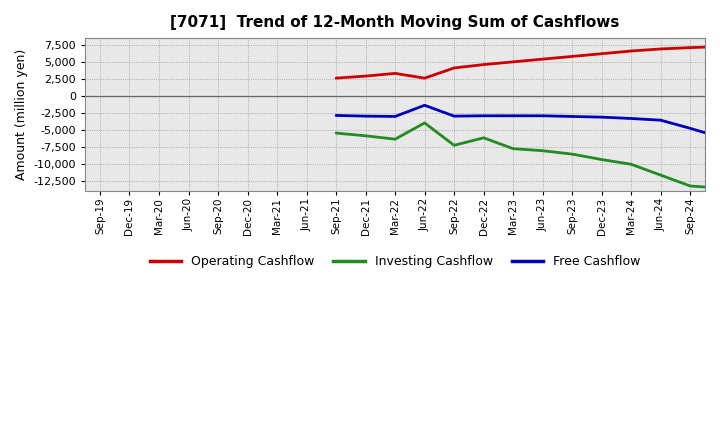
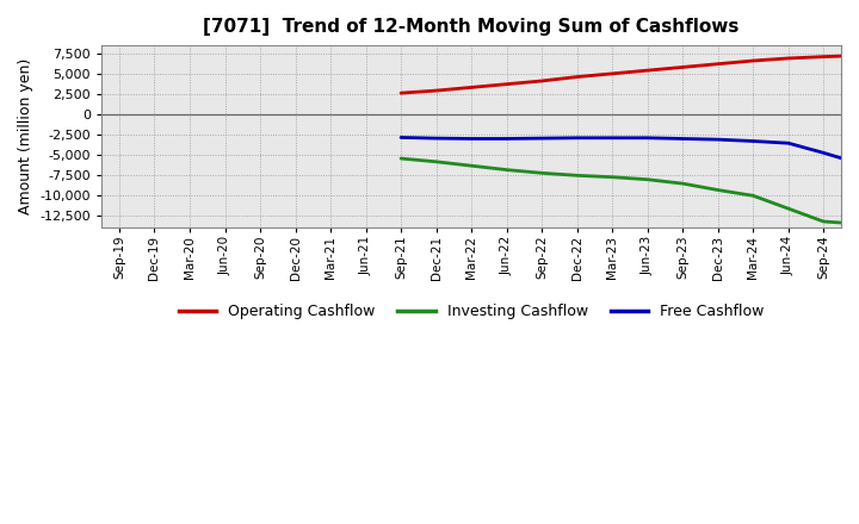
Operating Cashflow/Jun-22: 2,600 -> 3,700
Investing Cashflow/Jun-22: -4,000 -> -6,900
Free Cashflow/Jun-22: -1,400 -> -3,000
Investing Cashflow/Dec-22: -6,200 -> -7,600
